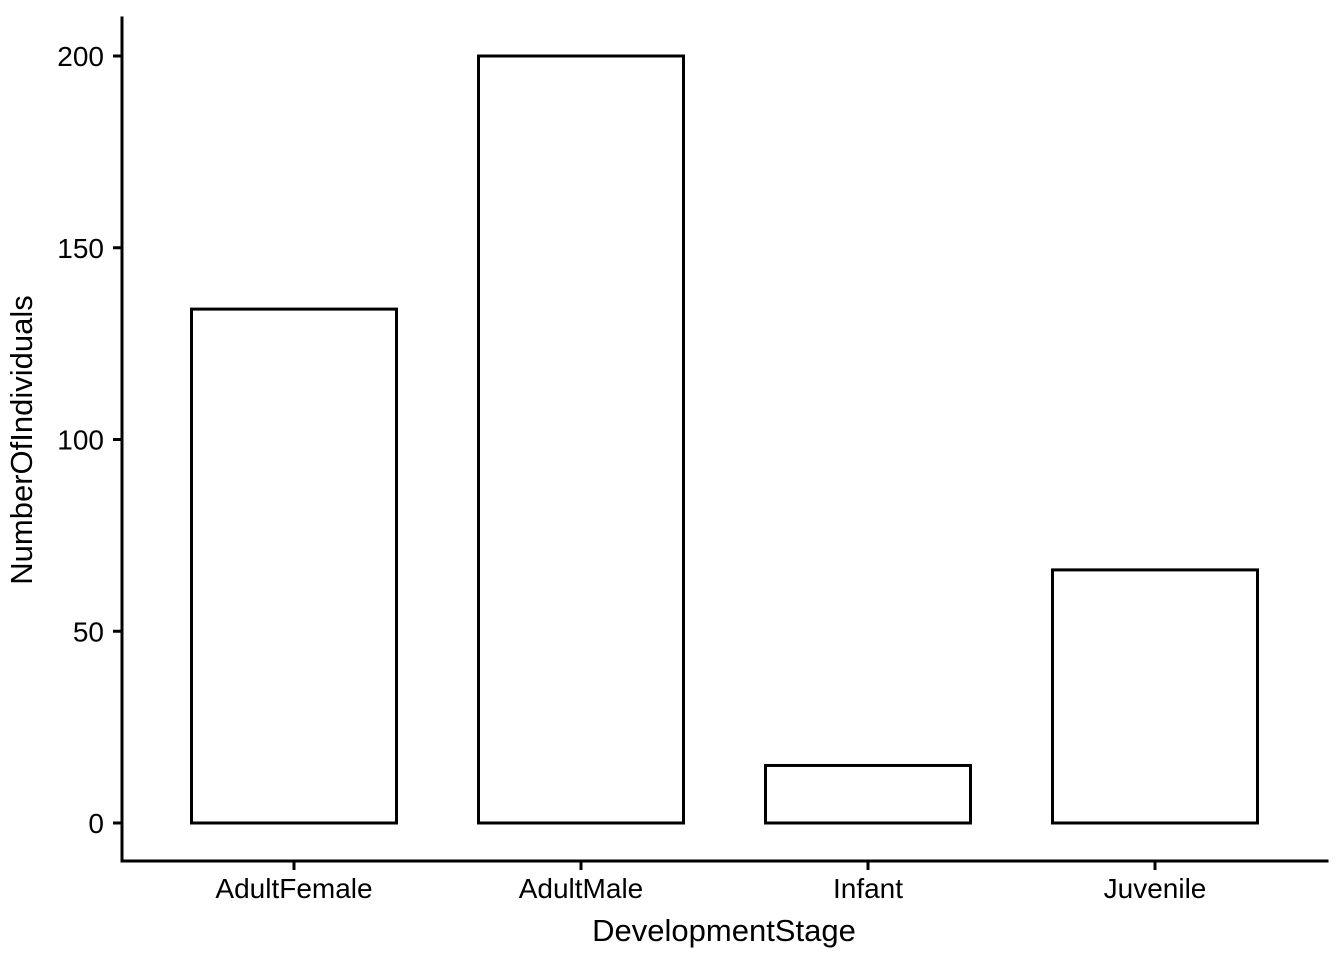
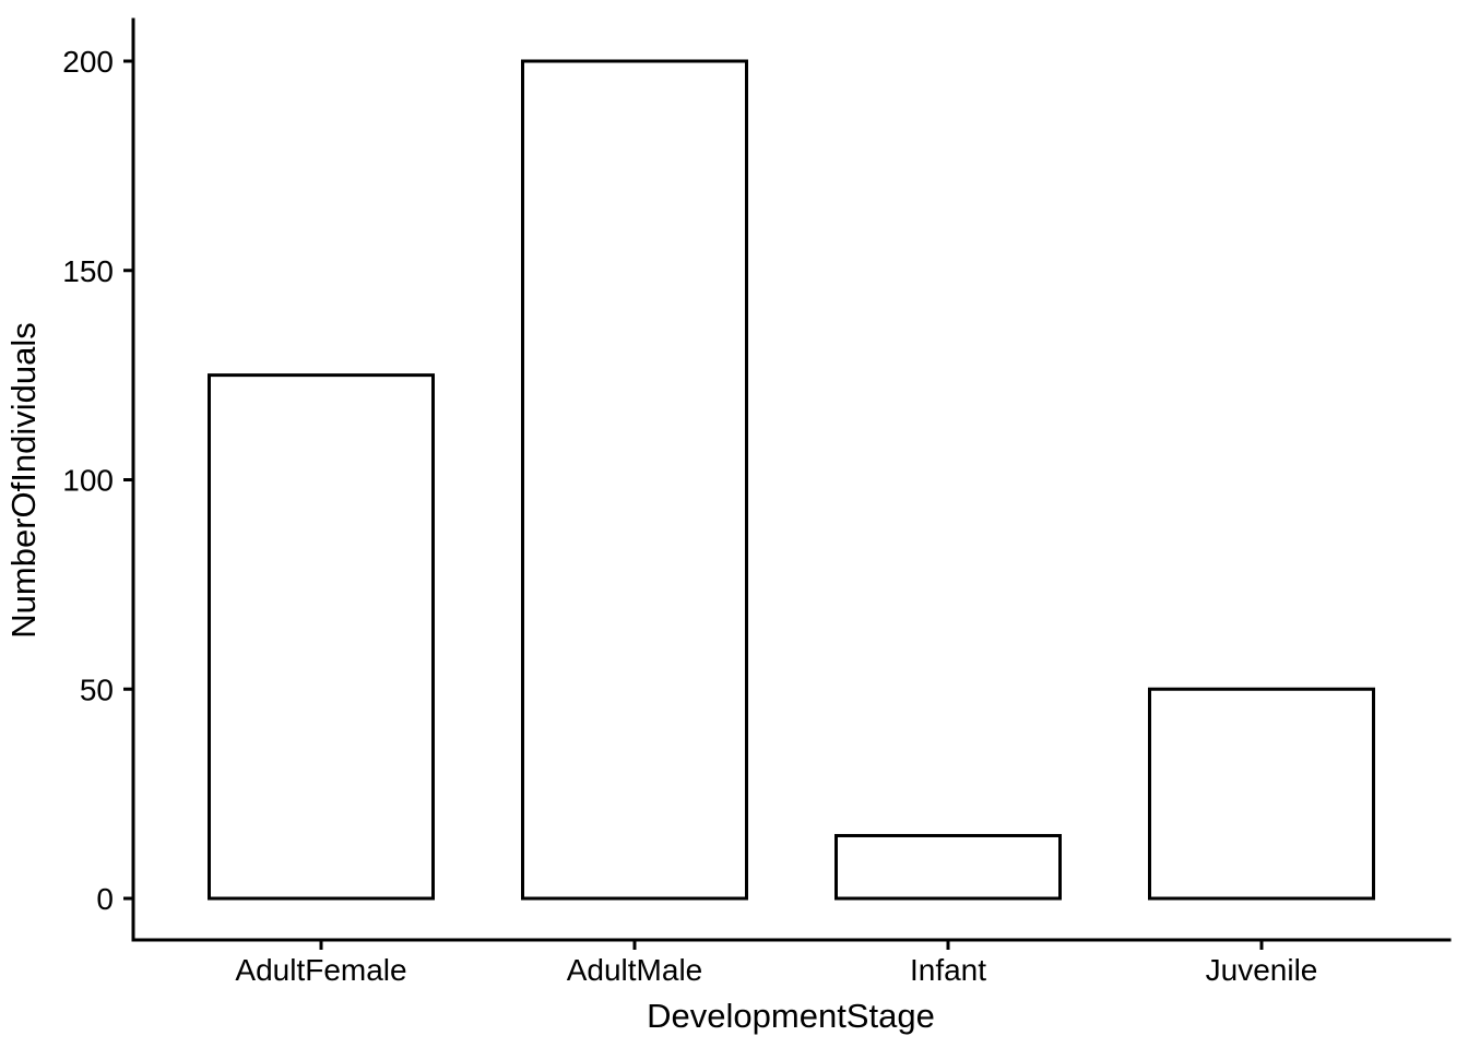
AdultFemale: 134 -> 125
Juvenile: 66 -> 50
